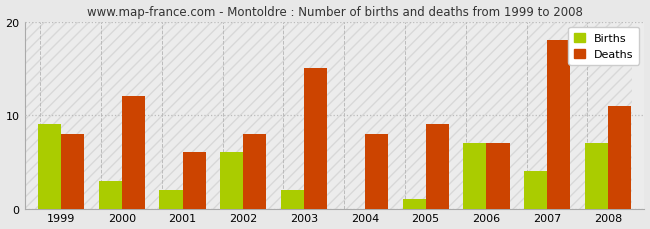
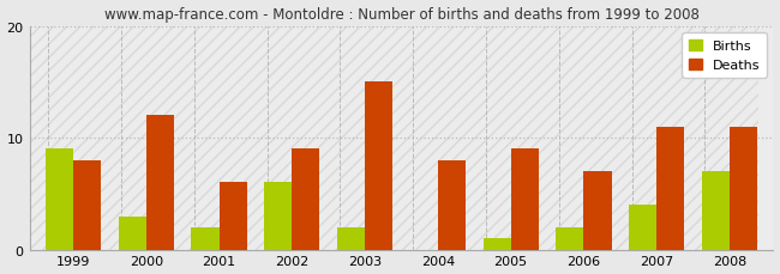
Deaths/2002: 8 -> 9
Births/2006: 7 -> 2
Deaths/2007: 18 -> 11
